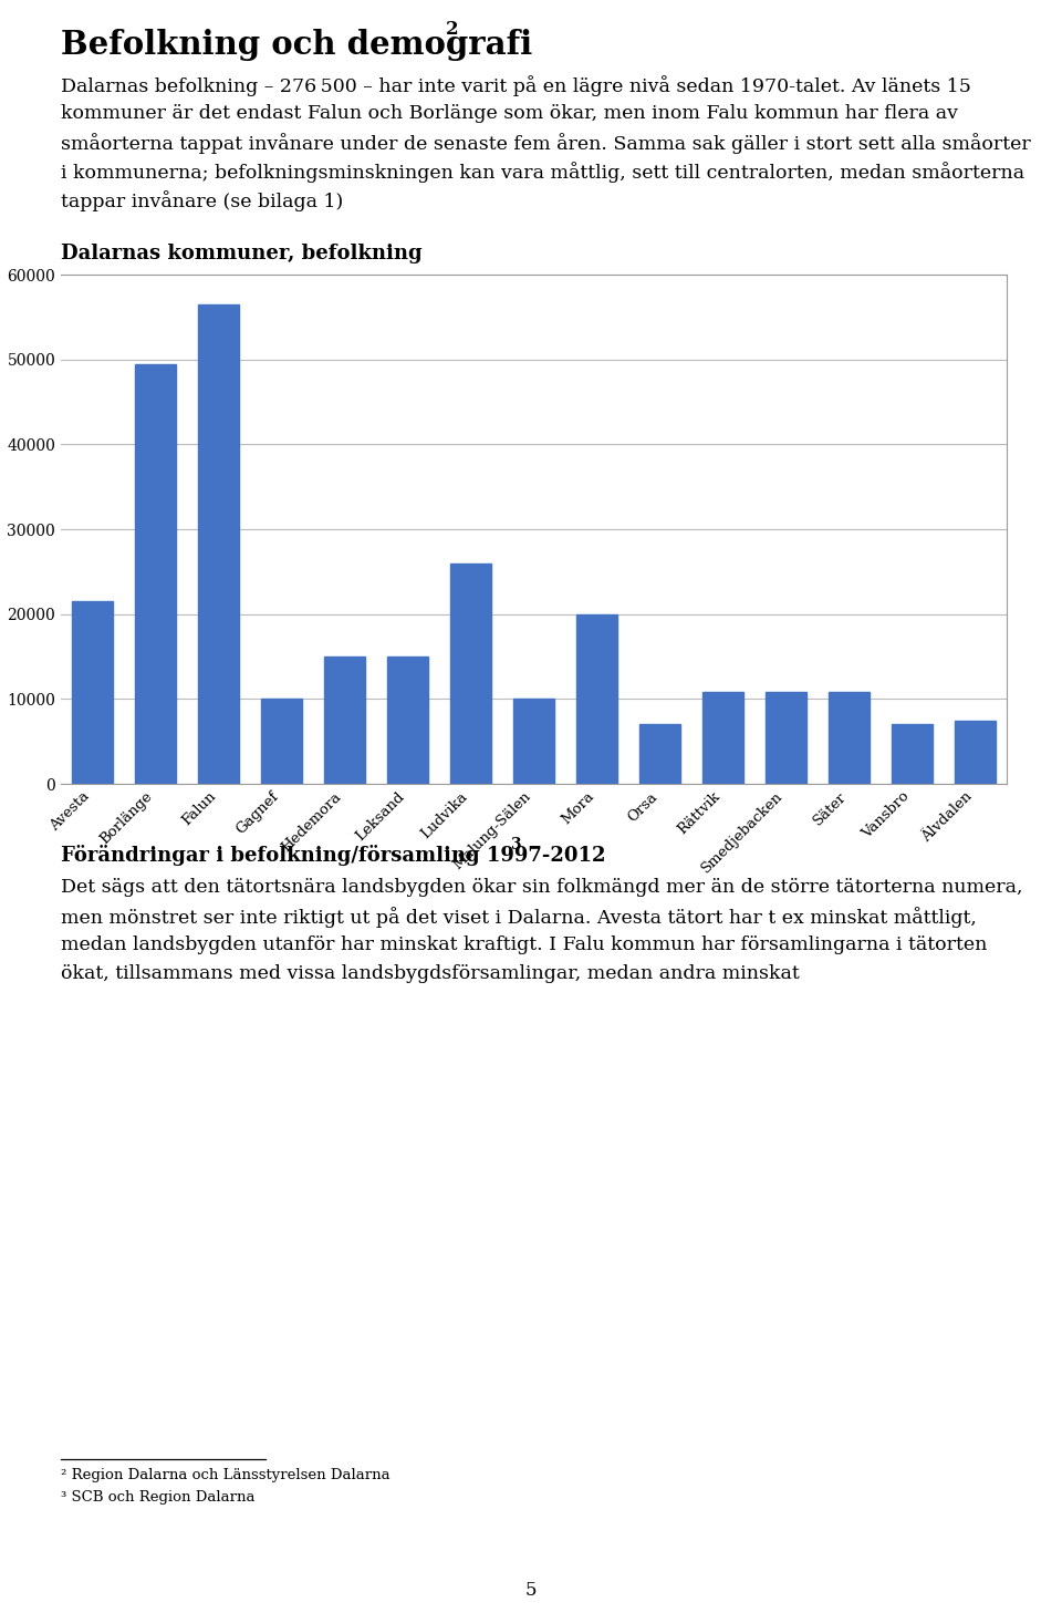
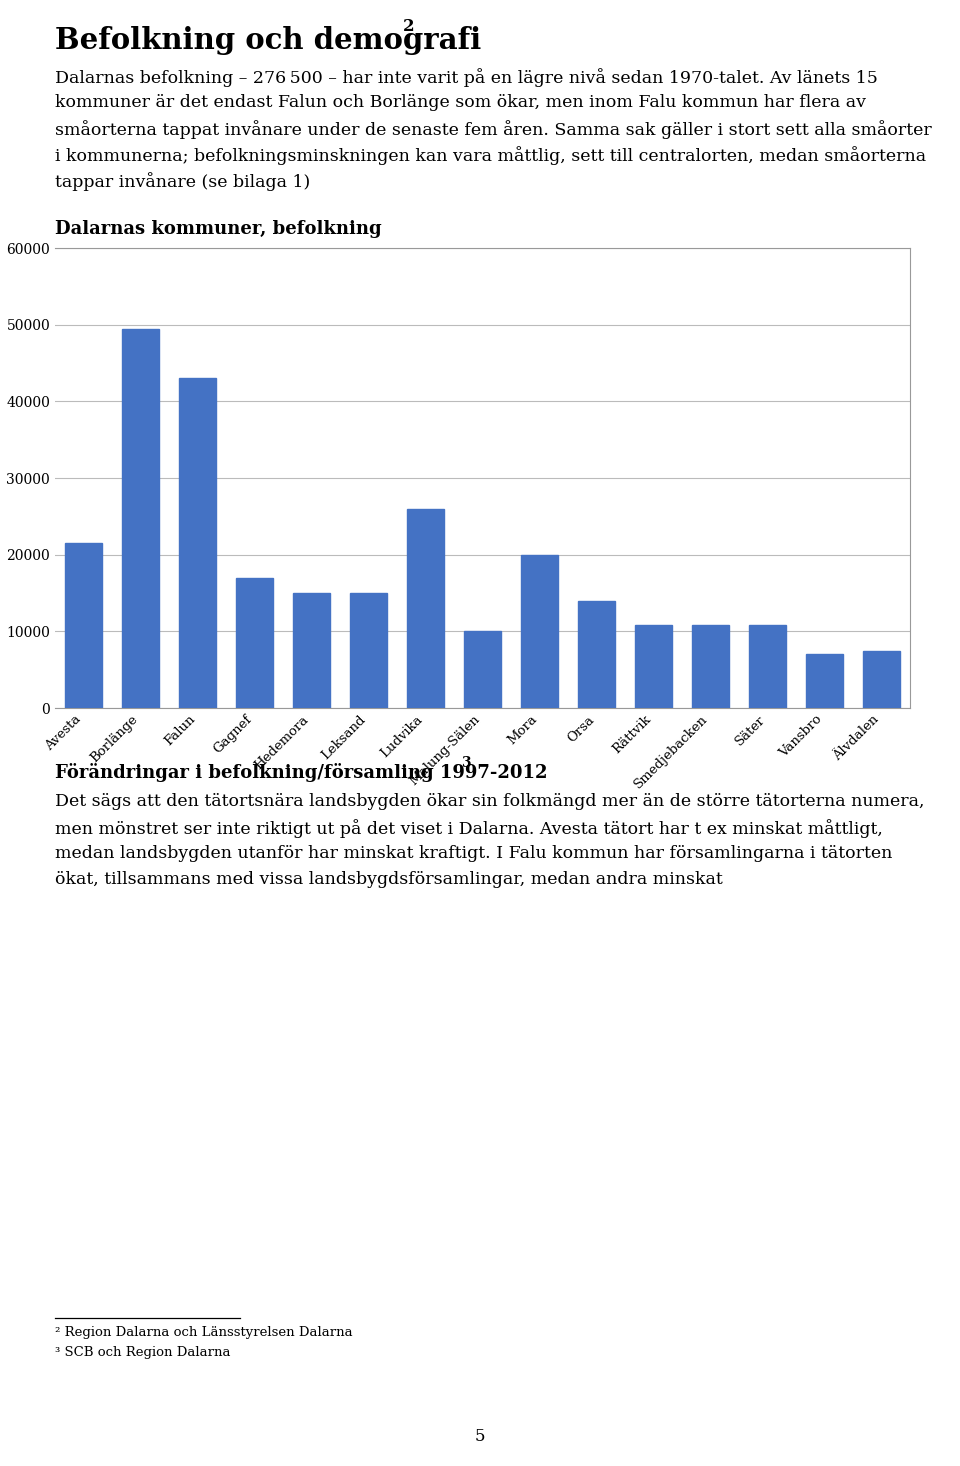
Falun: 56500 -> 43000
Gagnef: 10000 -> 17000
Orsa: 7000 -> 14000
